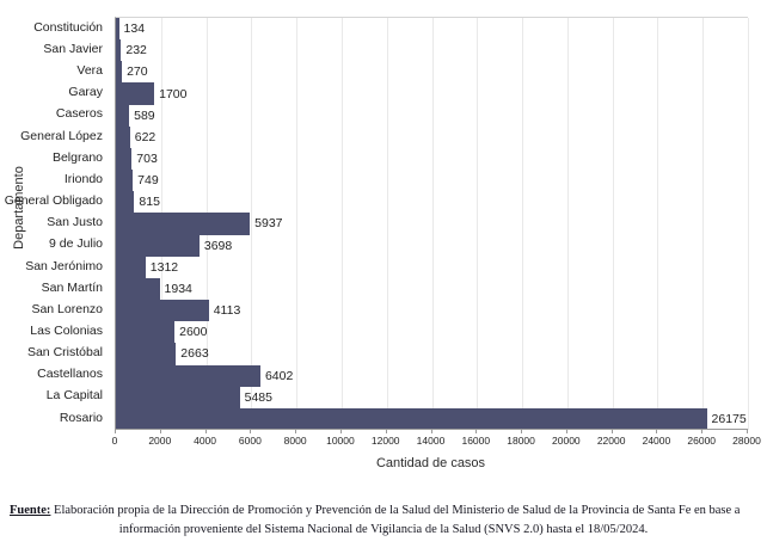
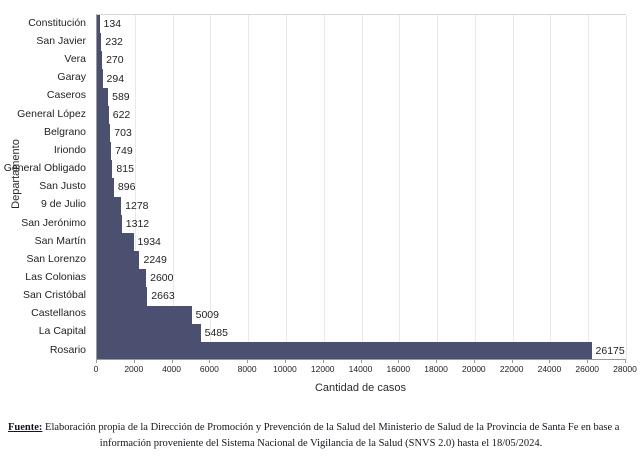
Garay: 1700 -> 294
San Justo: 5937 -> 896
9 de Julio: 3698 -> 1278
San Lorenzo: 4113 -> 2249
Castellanos: 6402 -> 5009
